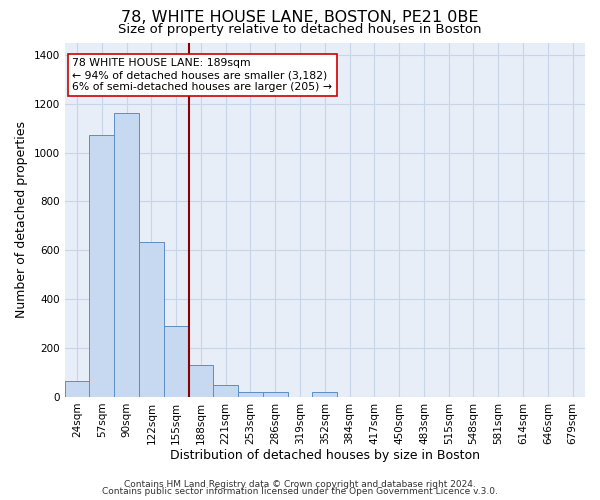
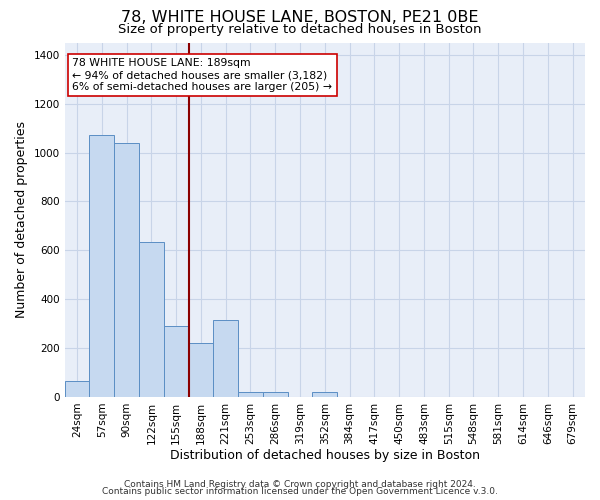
90sqm: 1160 -> 1040
188sqm: 130 -> 220
221sqm: 50 -> 315
